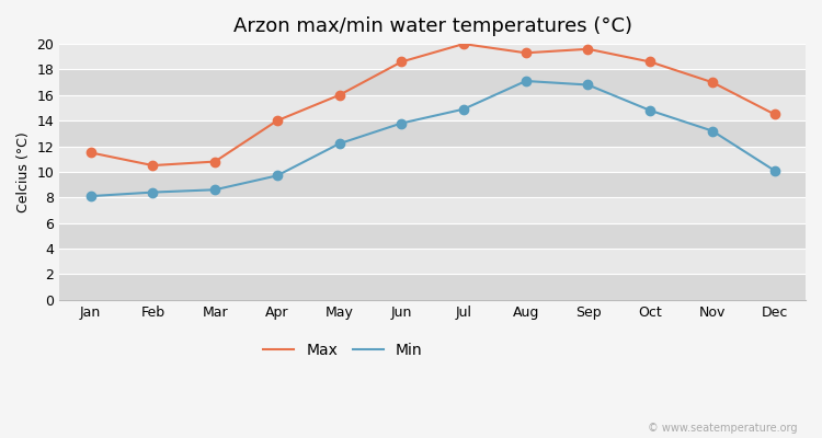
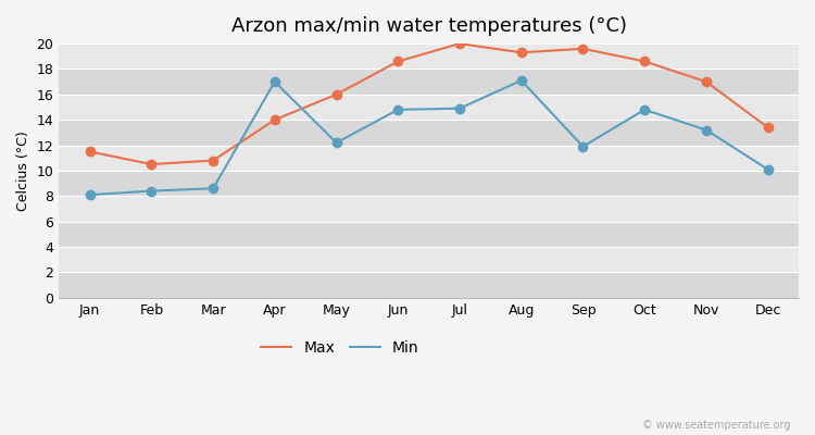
Min/Apr: 9.7 -> 17.0
Min/Jun: 13.8 -> 14.8
Min/Sep: 16.8 -> 11.9
Max/Dec: 14.5 -> 13.4
